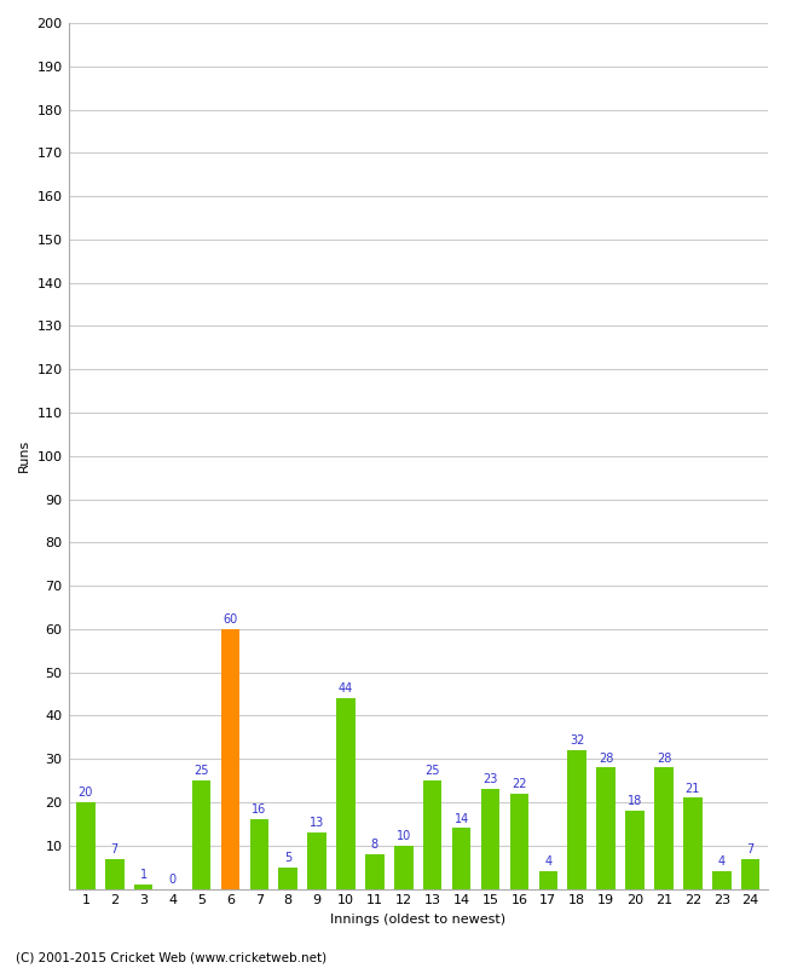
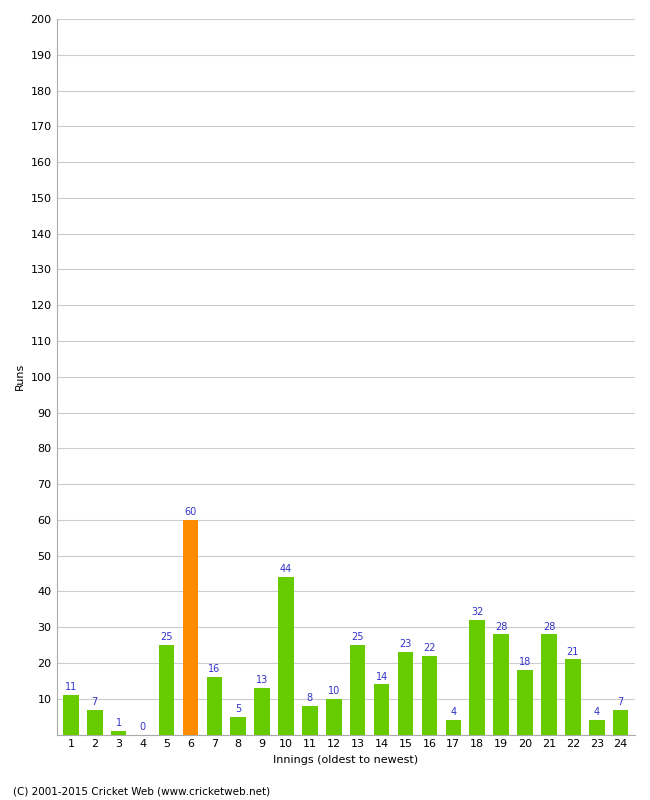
1: 20 -> 11
